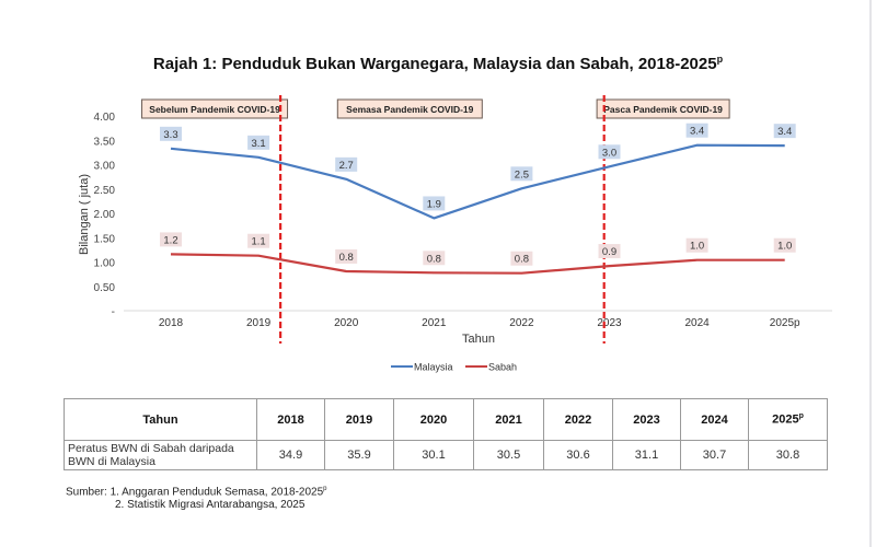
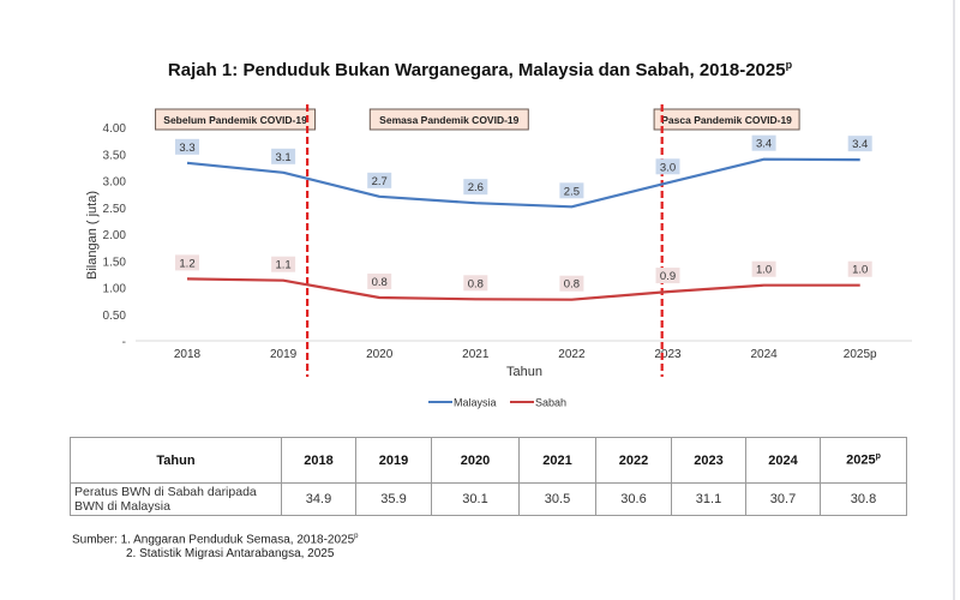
Malaysia/2021: 1.9 -> 2.6
